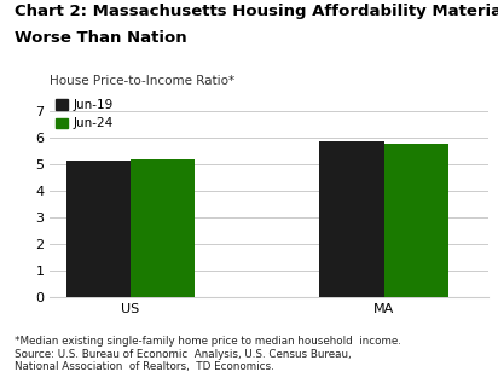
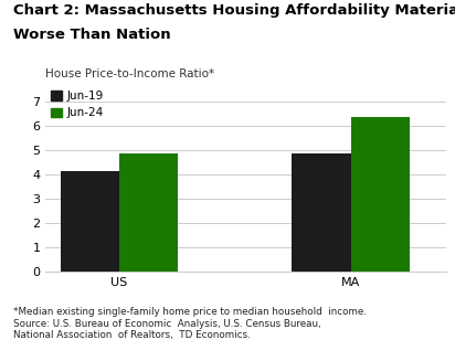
Jun-19/US: 5.15 -> 4.15
Jun-24/US: 5.2 -> 4.9
Jun-19/MA: 5.90 -> 4.90
Jun-24/MA: 5.8 -> 6.4
